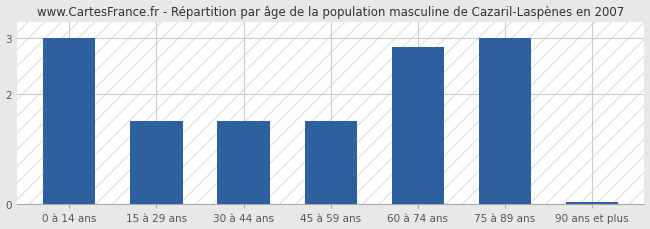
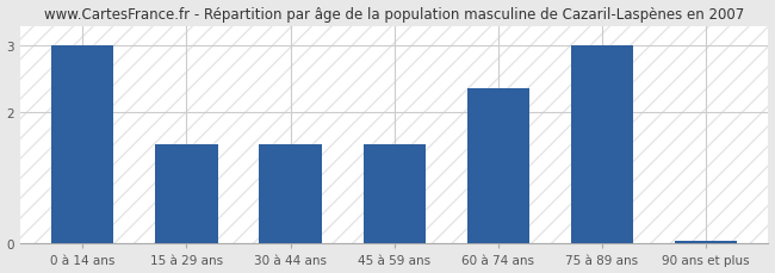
60 à 74 ans: 2.84 -> 2.35
